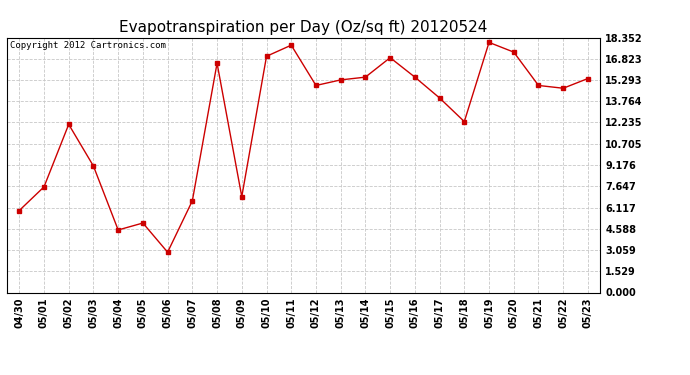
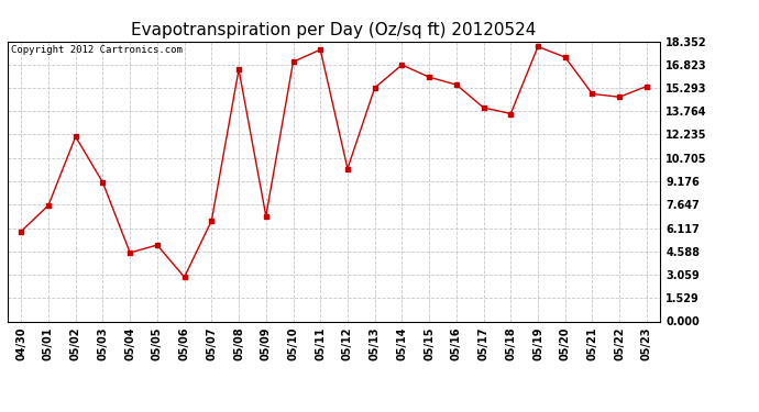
05/12: 14.9 -> 10.0
05/14: 15.5 -> 16.8
05/15: 16.9 -> 16.0
05/18: 12.3 -> 13.6
